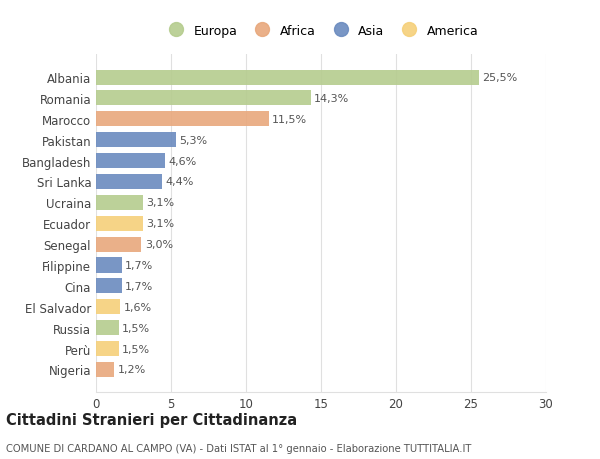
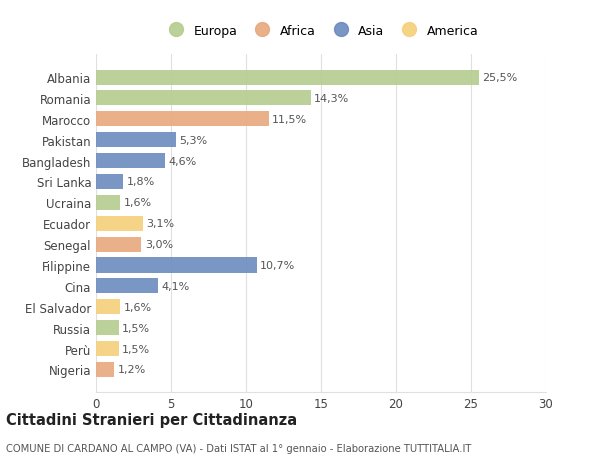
Sri Lanka: 4,4% -> 1,8%
Ucraina: 3,1% -> 1,6%
Filippine: 1,7% -> 10,7%
Cina: 1,7% -> 4,1%
